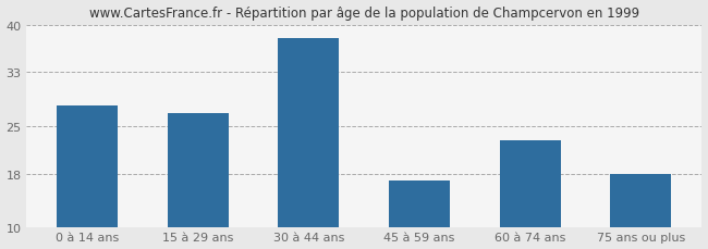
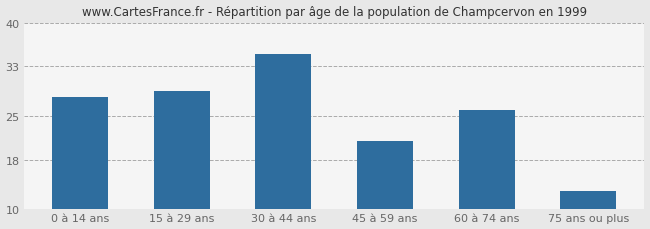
15 à 29 ans: 27 -> 29
30 à 44 ans: 38 -> 35
45 à 59 ans: 17 -> 21
60 à 74 ans: 23 -> 26
75 ans ou plus: 18 -> 13
